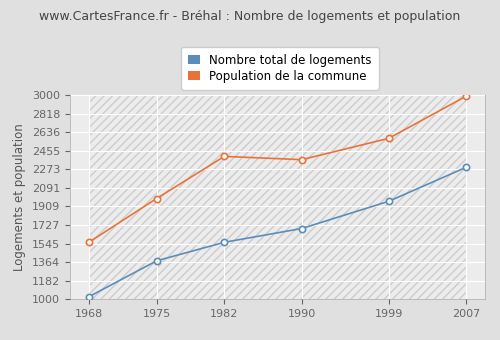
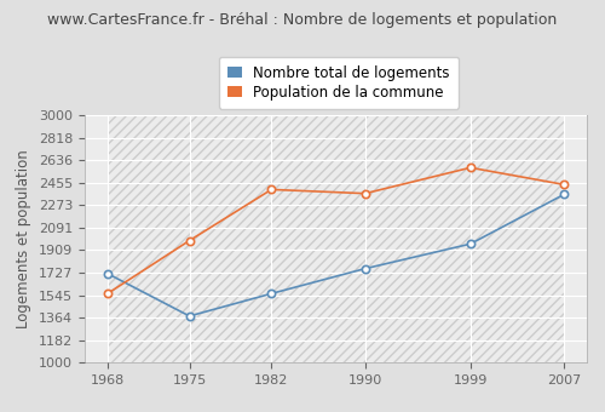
Nombre total de logements/1968: 1020 -> 1720
Nombre total de logements/1990: 1690 -> 1760
Nombre total de logements/2007: 2290 -> 2360
Population de la commune/2007: 2990 -> 2440
